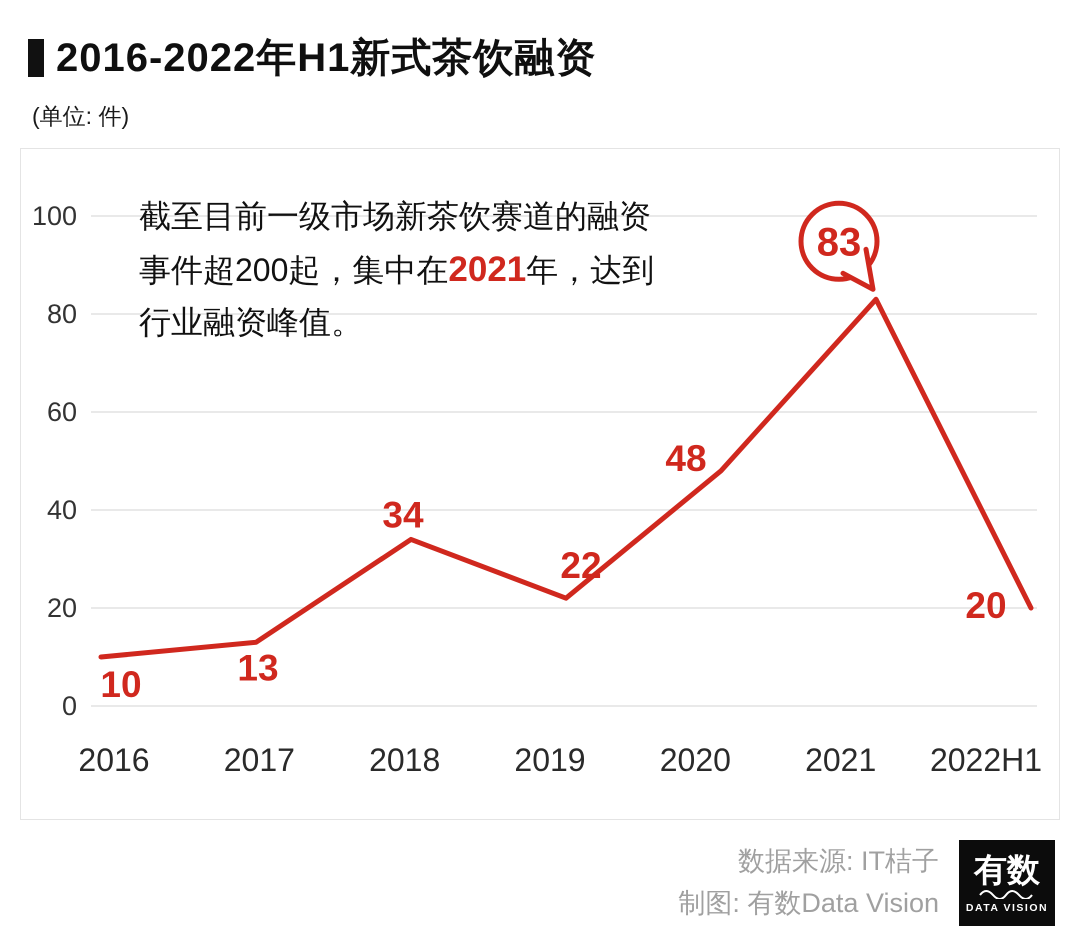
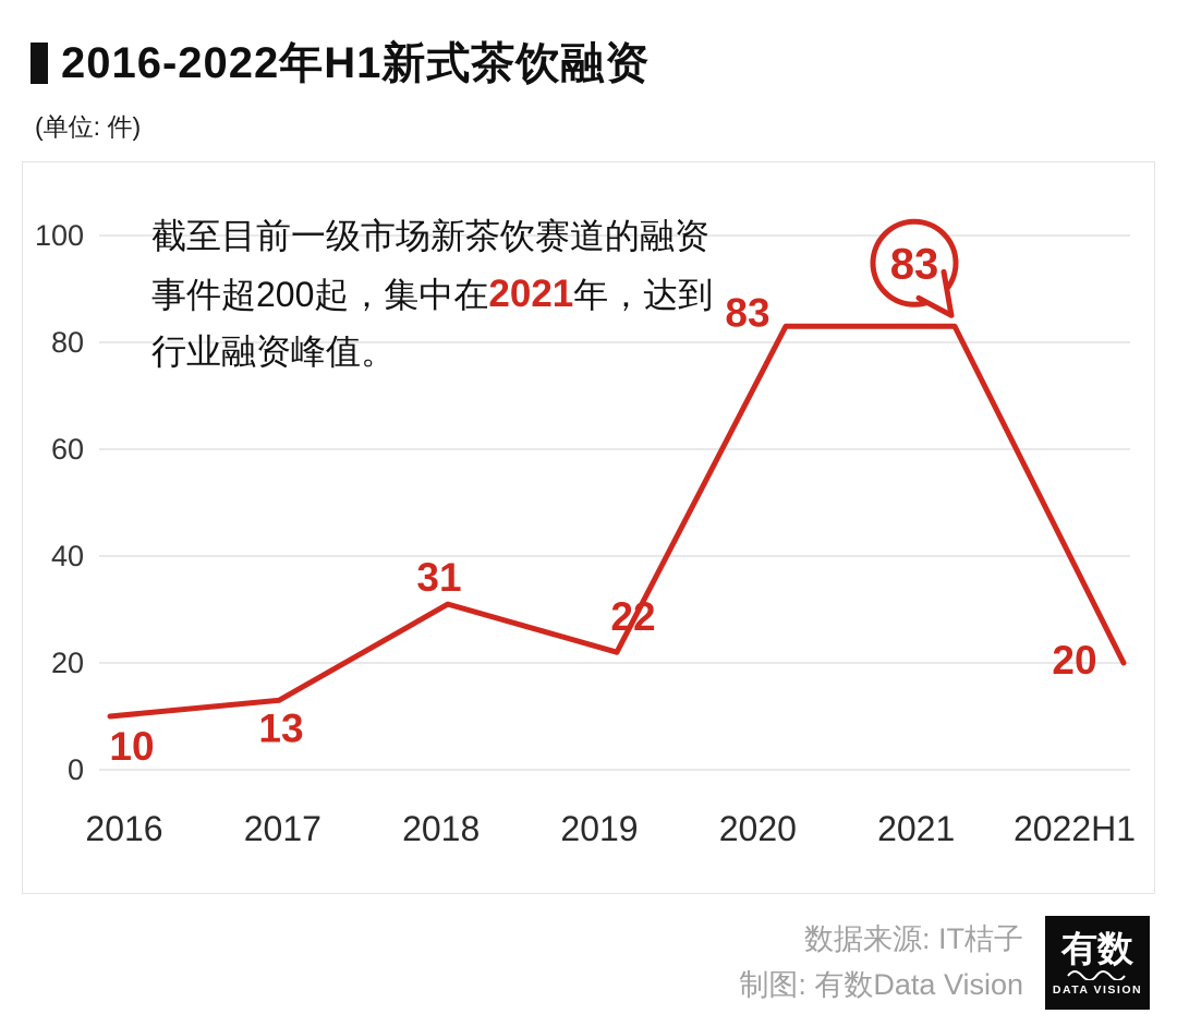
2018: 34 -> 31
2020: 48 -> 83
